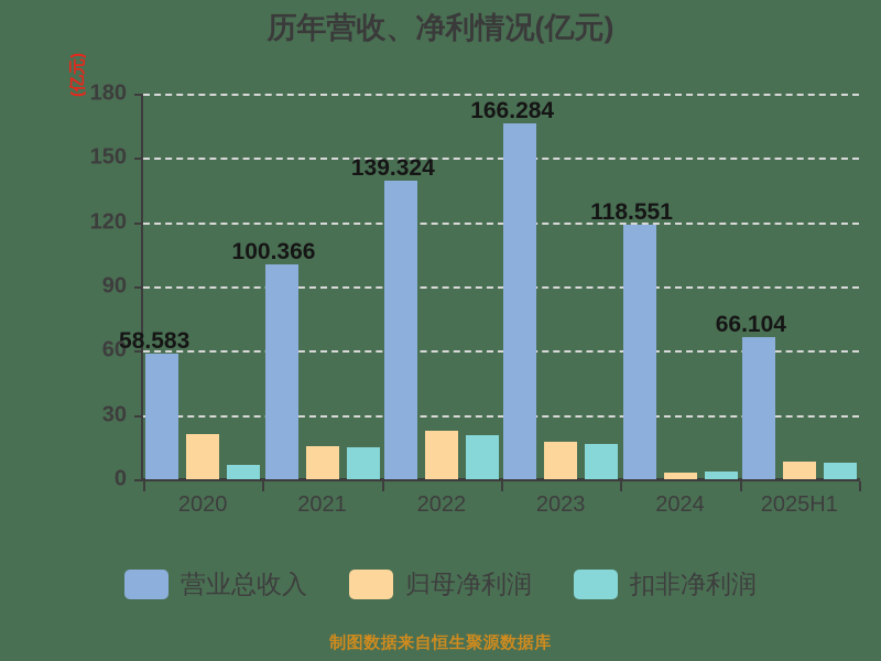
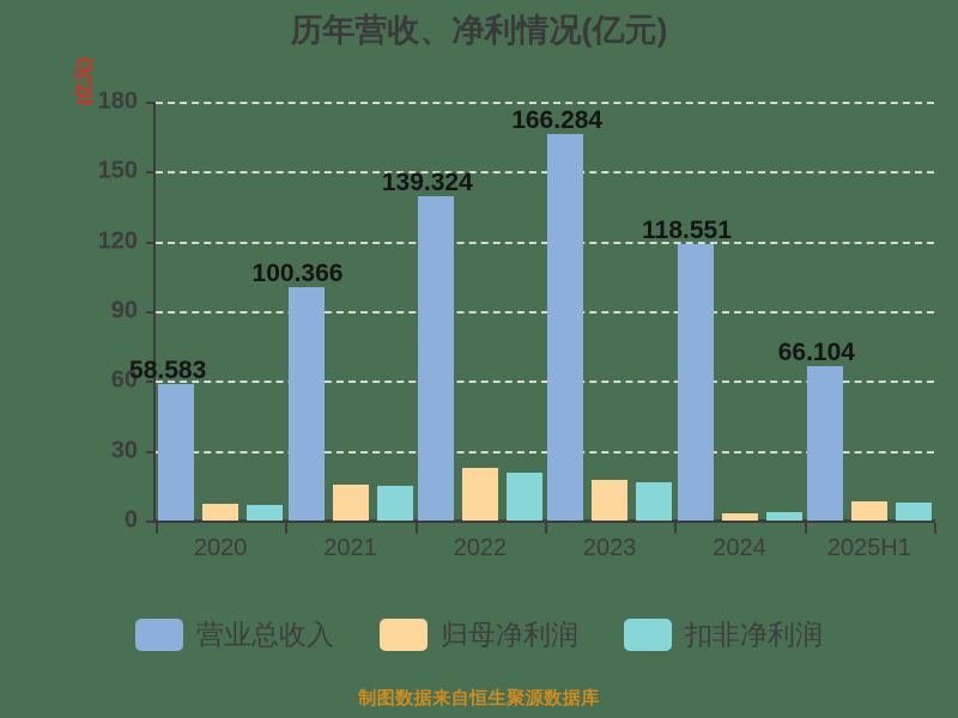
归母净利润/2020: 21 -> 7
